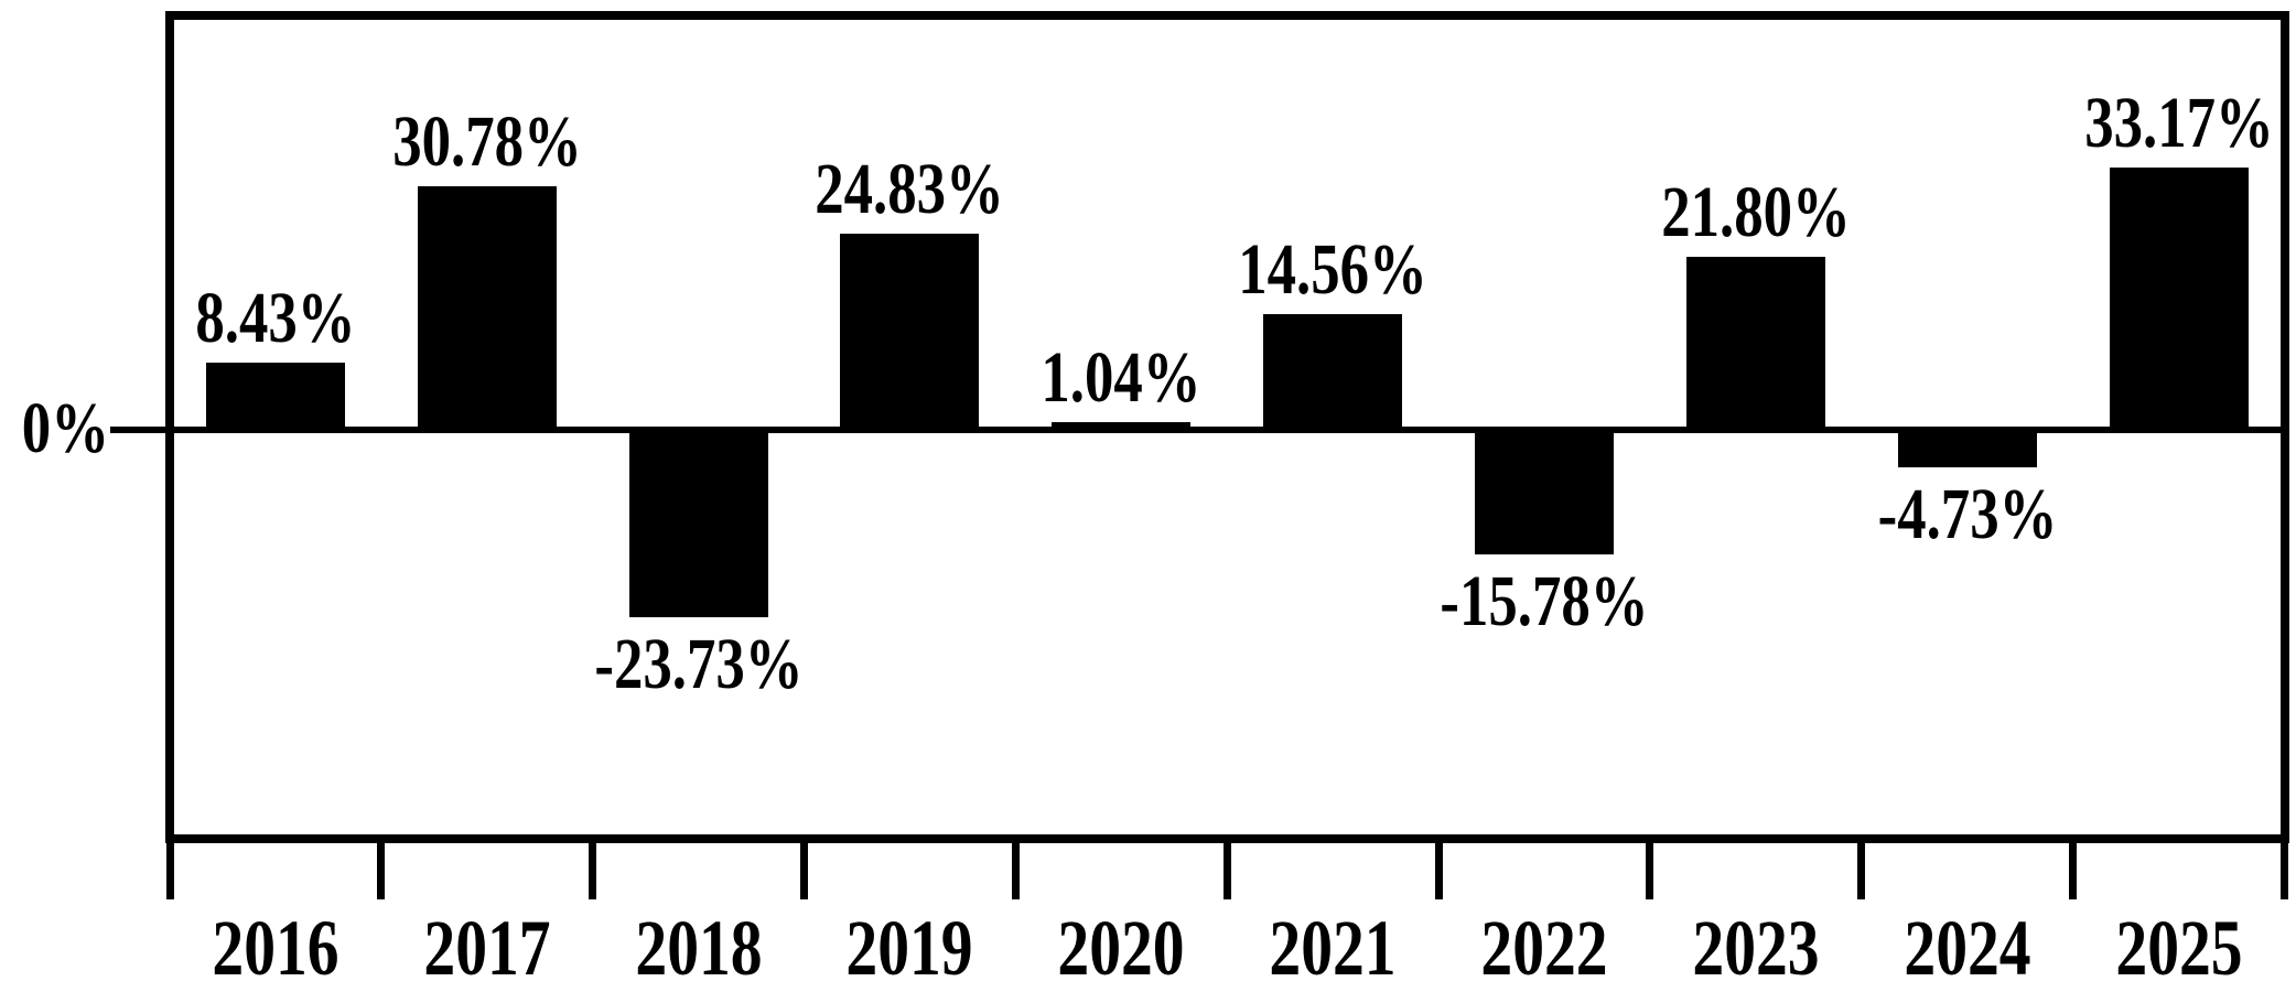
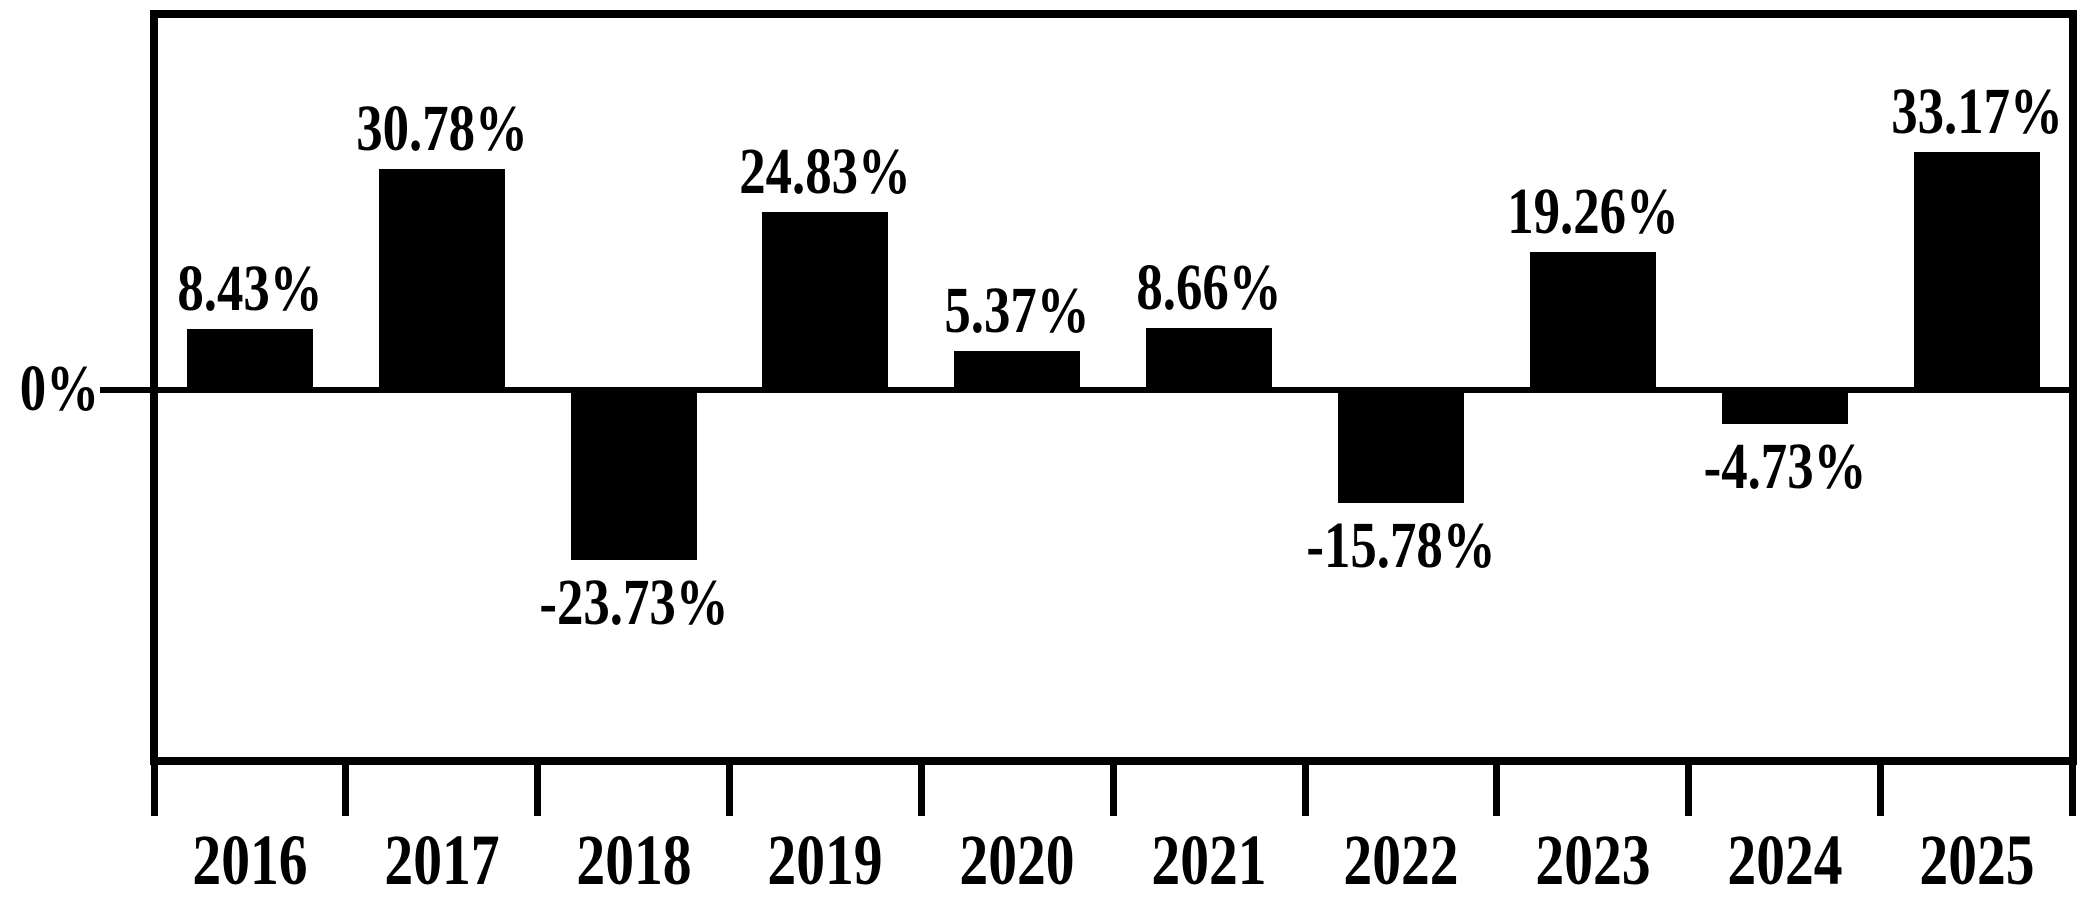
2020: 1.04% -> 5.37%
2021: 14.56% -> 8.66%
2023: 21.80% -> 19.26%
